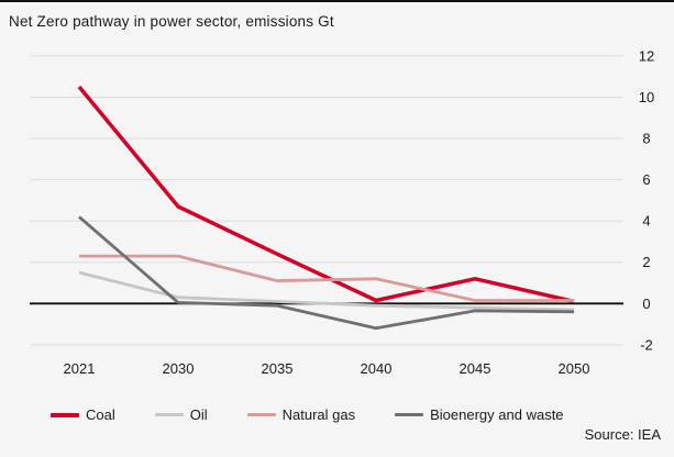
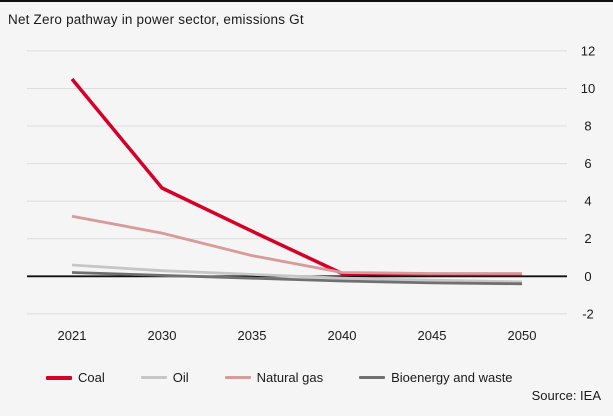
Oil/2021: 1.5 -> 0.6
Natural gas/2021: 2.3 -> 3.2
Bioenergy and waste/2021: 4.2 -> 0.2
Natural gas/2040: 1.2 -> 0.2
Bioenergy and waste/2040: -1.2 -> -0.2
Coal/2045: 1.2 -> 0.1
